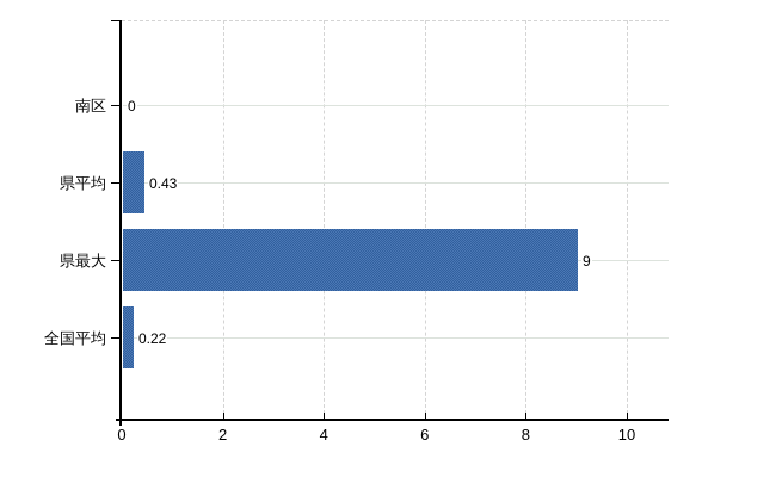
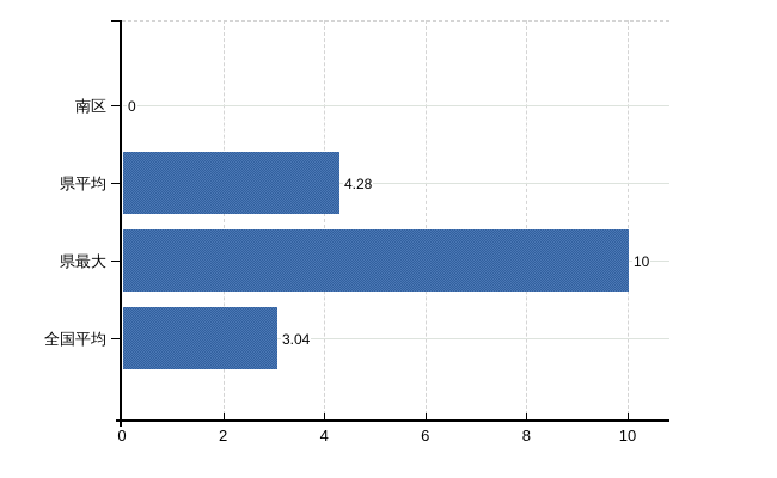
県平均: 0.43 -> 4.28
県最大: 9 -> 10
全国平均: 0.22 -> 3.04
